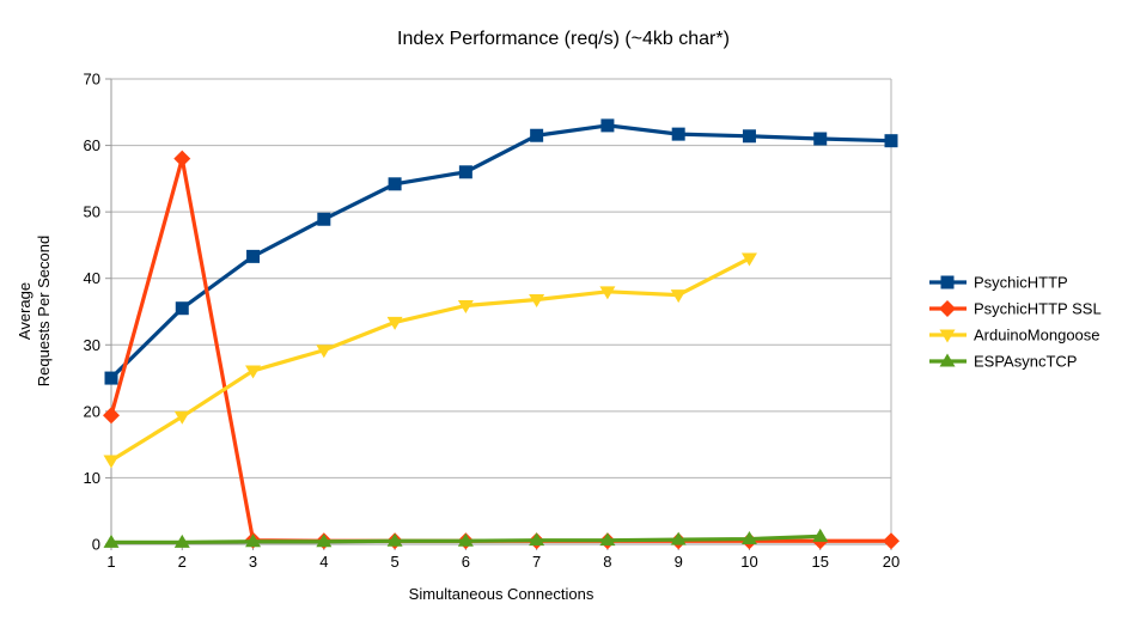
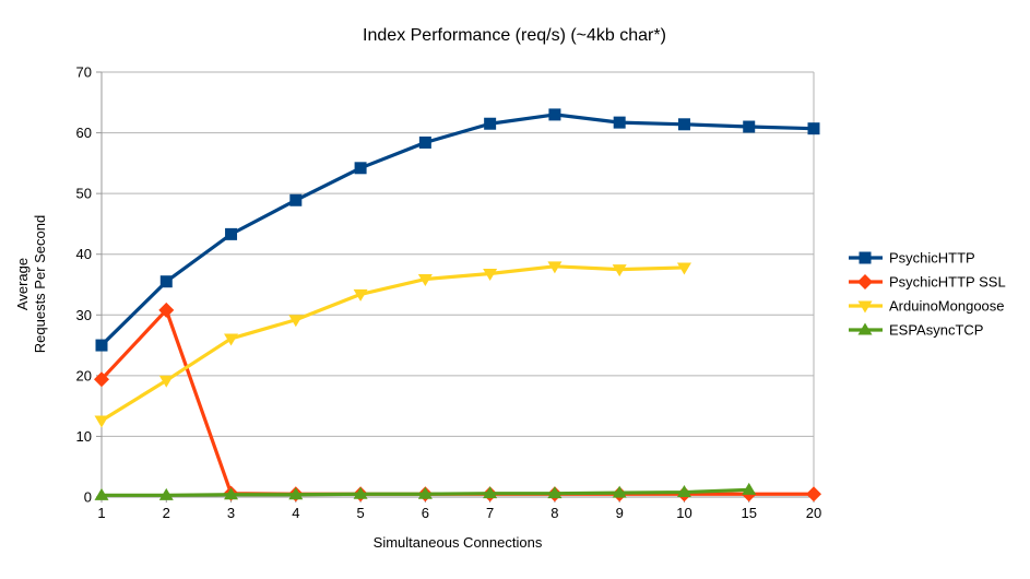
PsychicHTTP SSL/2: 58 -> 31
PsychicHTTP/6: 56 -> 58
ArduinoMongoose/10: 43 -> 38
